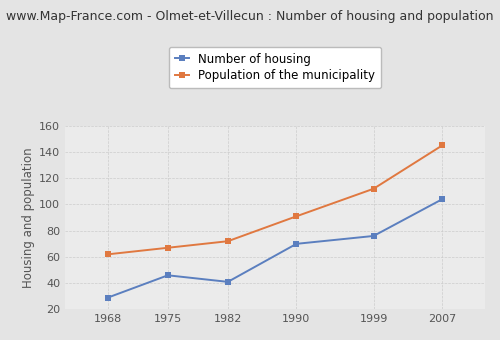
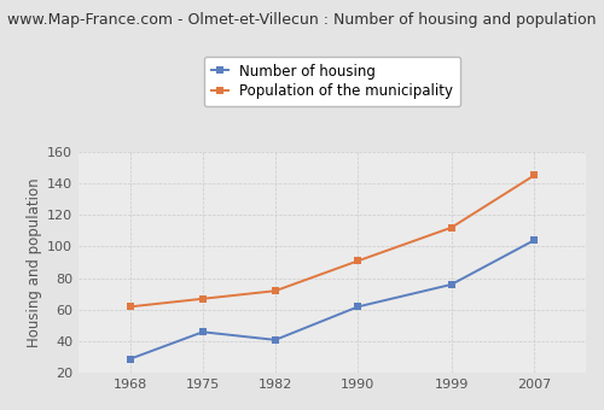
Number of housing/1990: 70 -> 62
